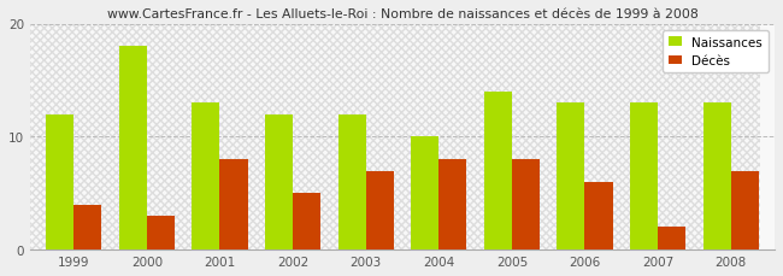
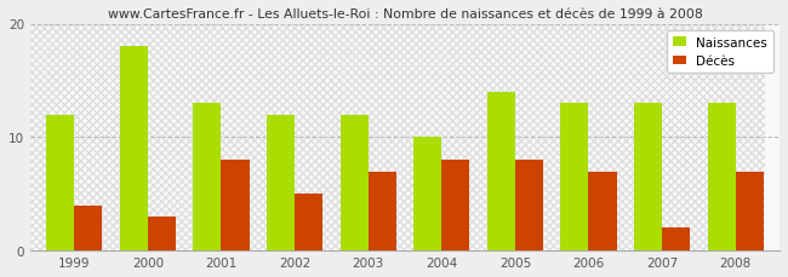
Décès/2006: 6 -> 7
